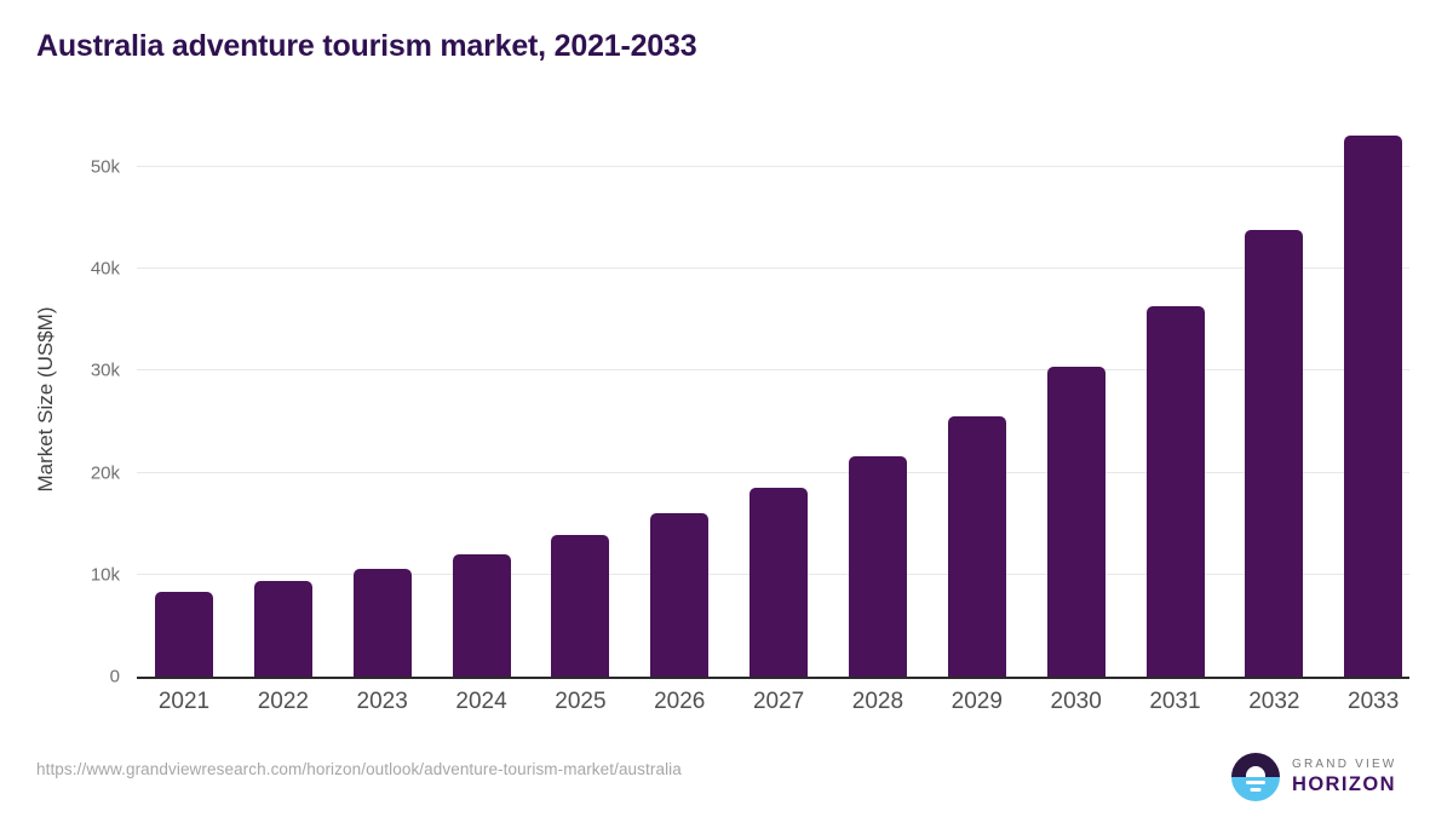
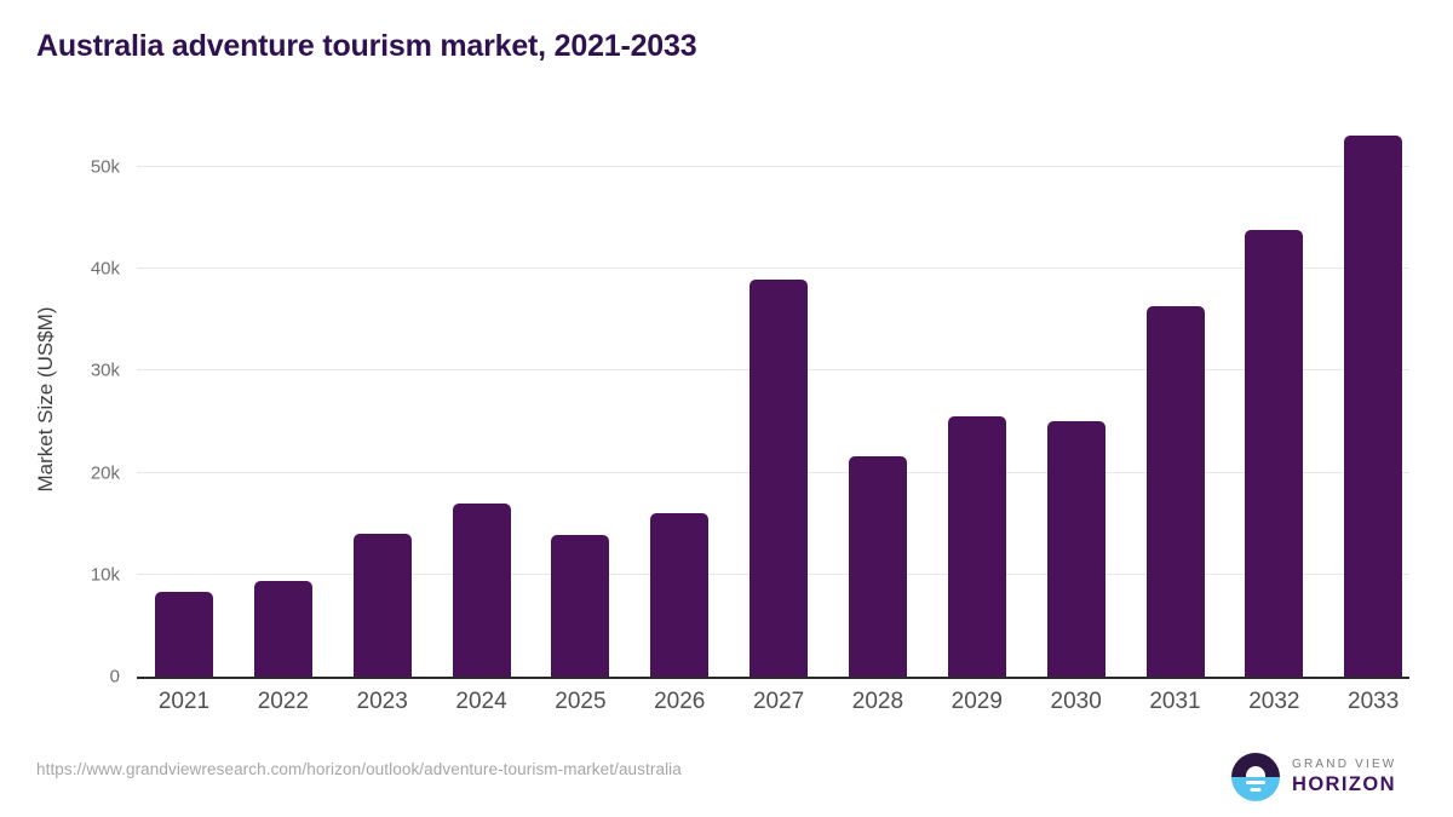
2023: 11k -> 14k
2024: 12k -> 17k
2027: 18k -> 39k
2030: 30k -> 25k
